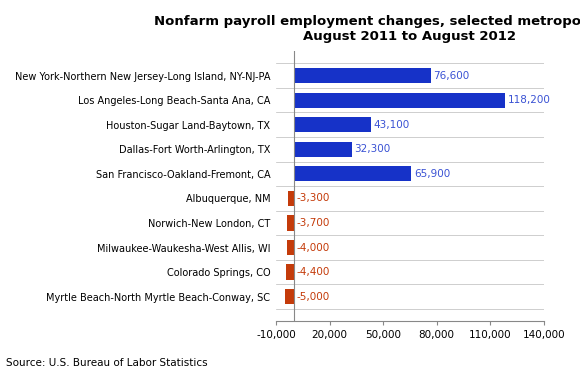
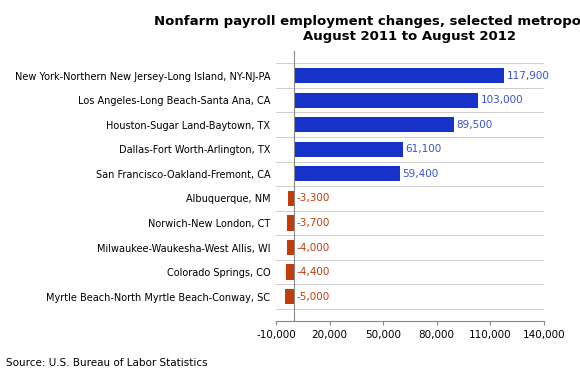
New York-Northern New Jersey-Long Island, NY-NJ-PA: 76,600 -> 117,900
Los Angeles-Long Beach-Santa Ana, CA: 118,200 -> 103,000
Houston-Sugar Land-Baytown, TX: 43,100 -> 89,500
Dallas-Fort Worth-Arlington, TX: 32,300 -> 61,100
San Francisco-Oakland-Fremont, CA: 65,900 -> 59,400
